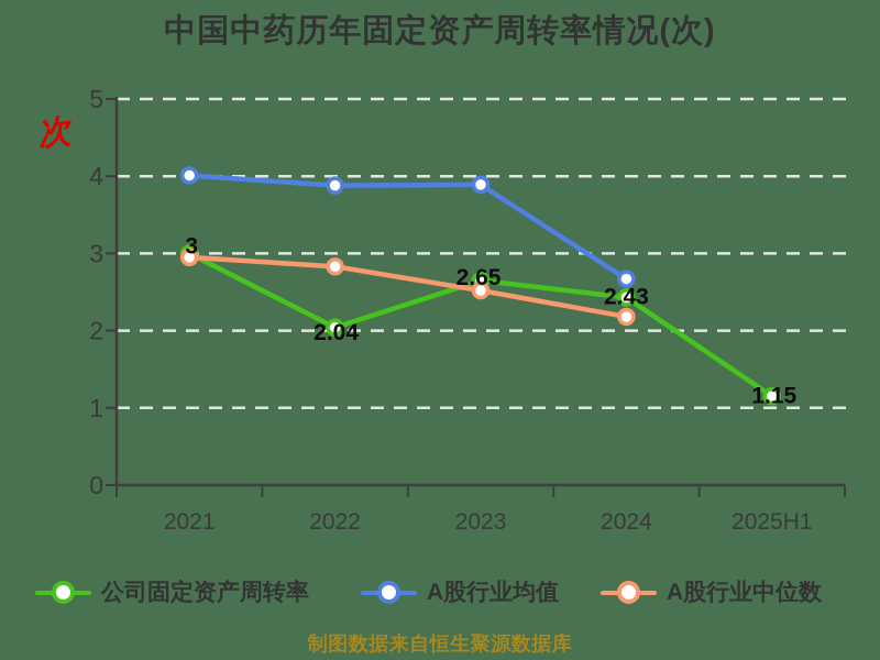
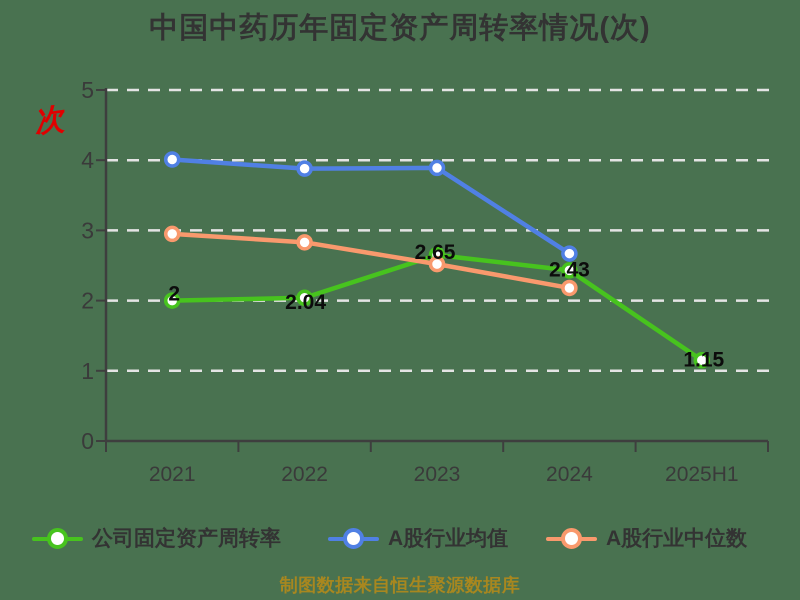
公司固定资产周转率/2021: 3 -> 2
